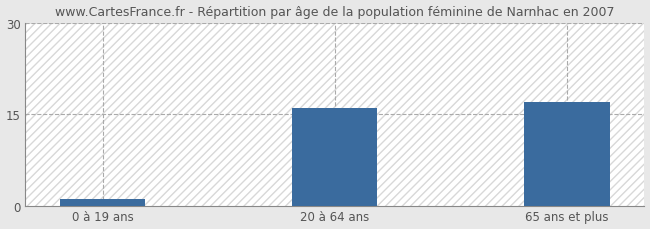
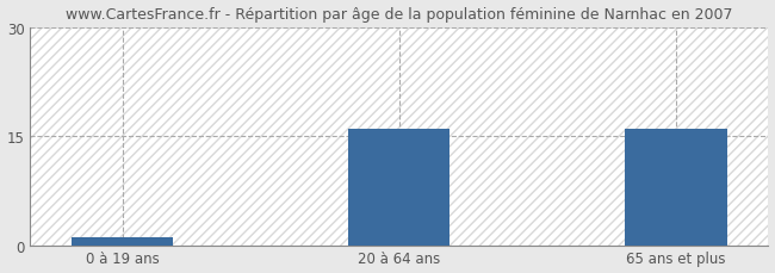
65 ans et plus: 17 -> 16
